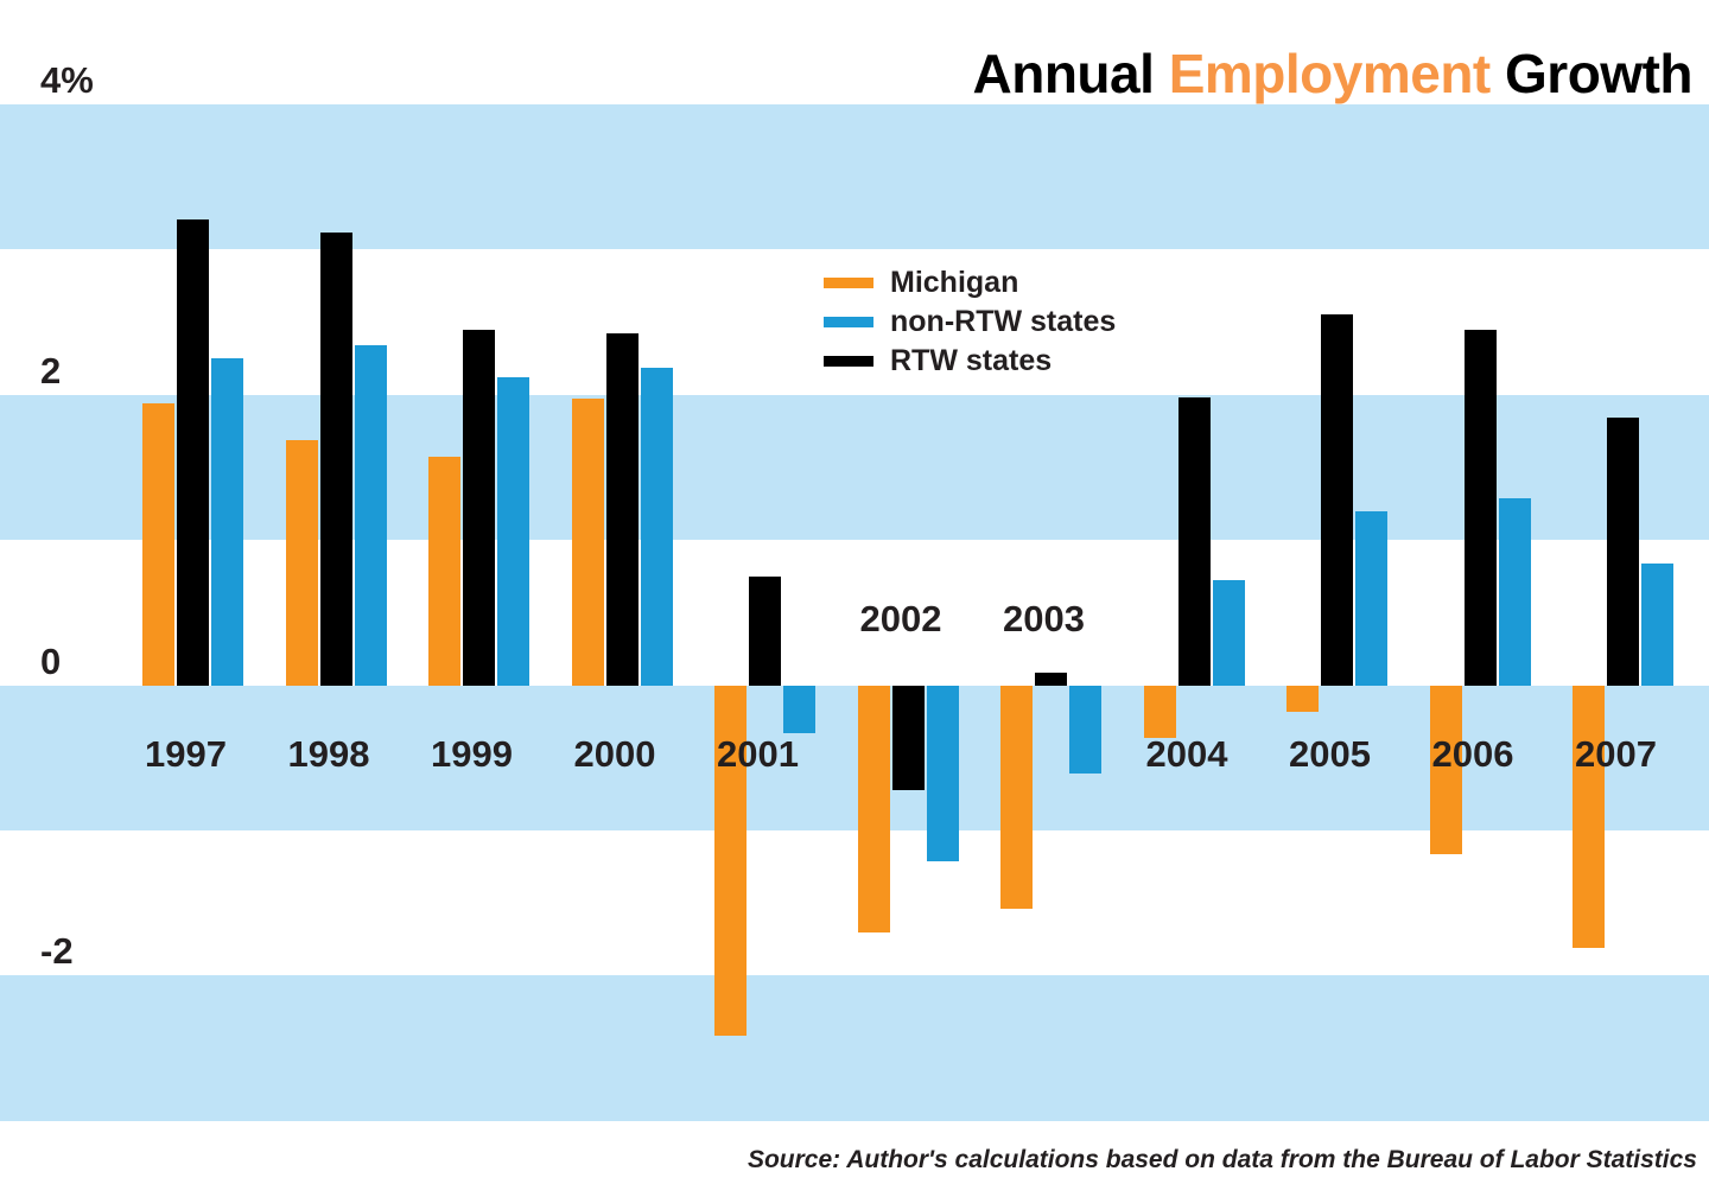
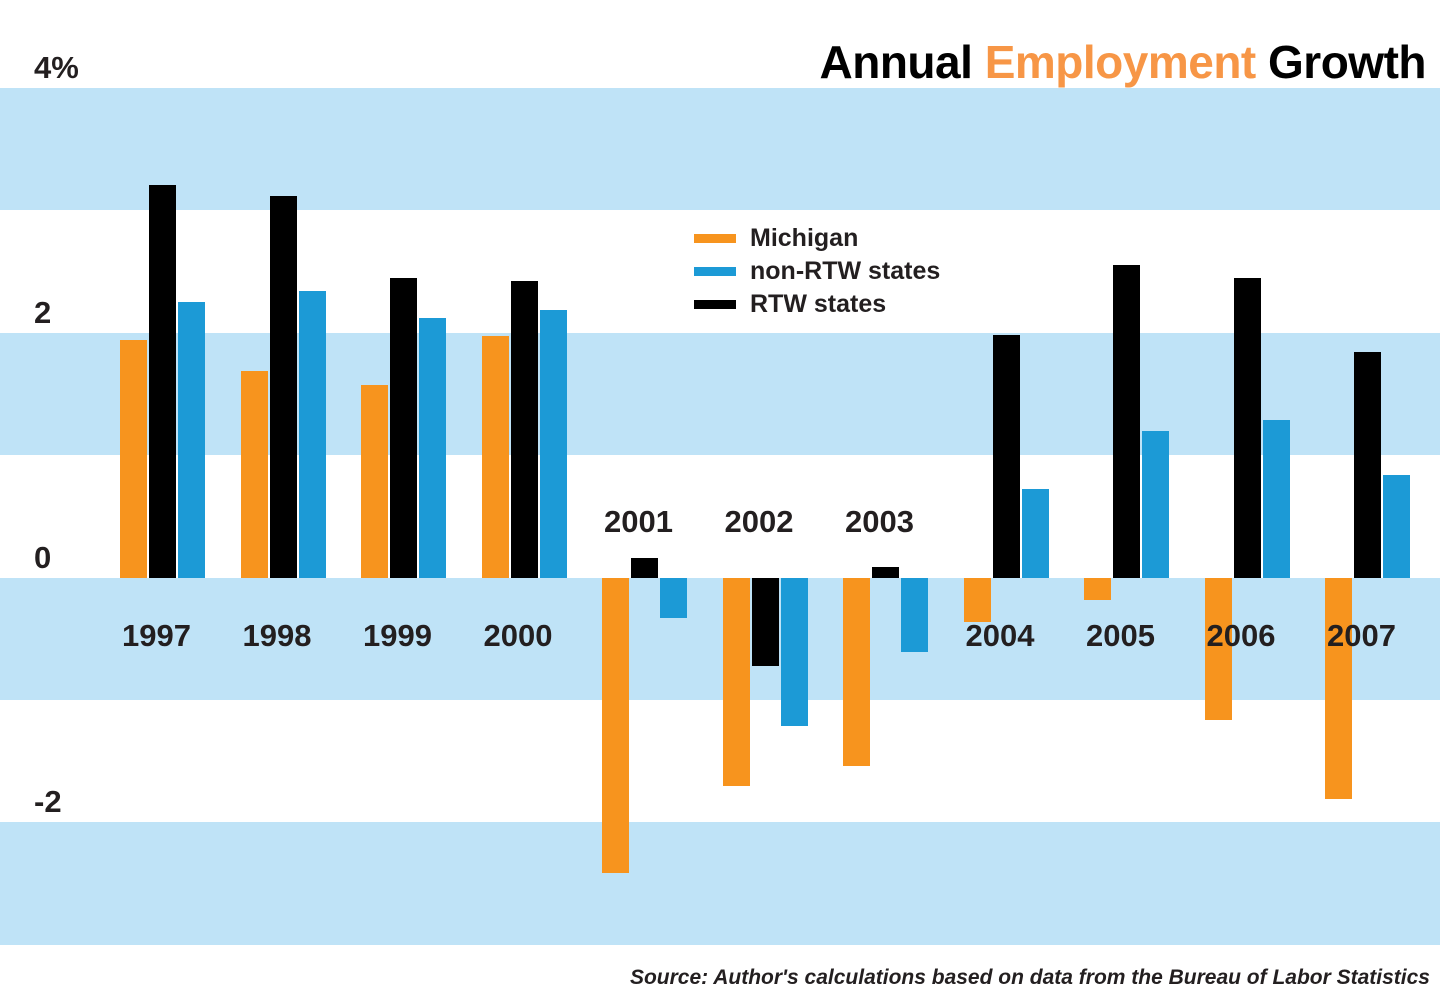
RTW states/2001: 0.75% -> 0.16%
